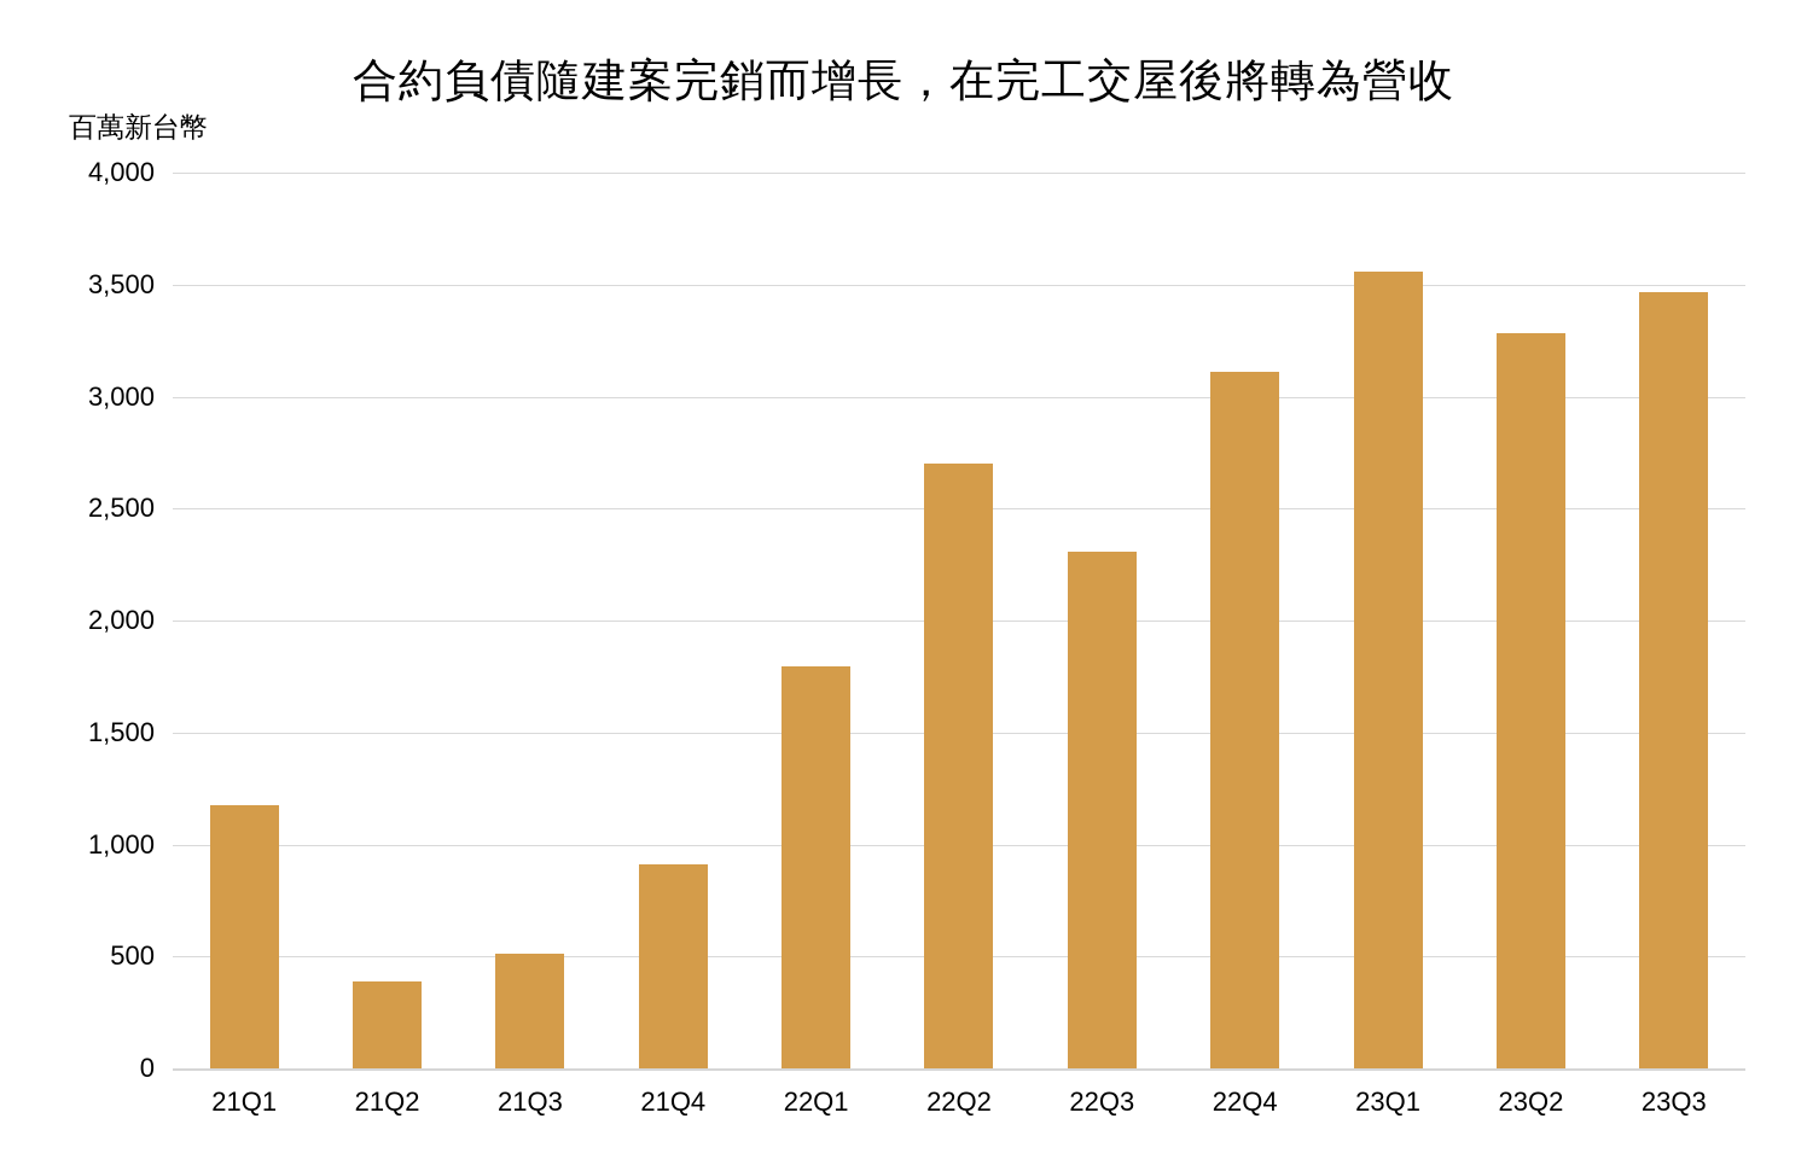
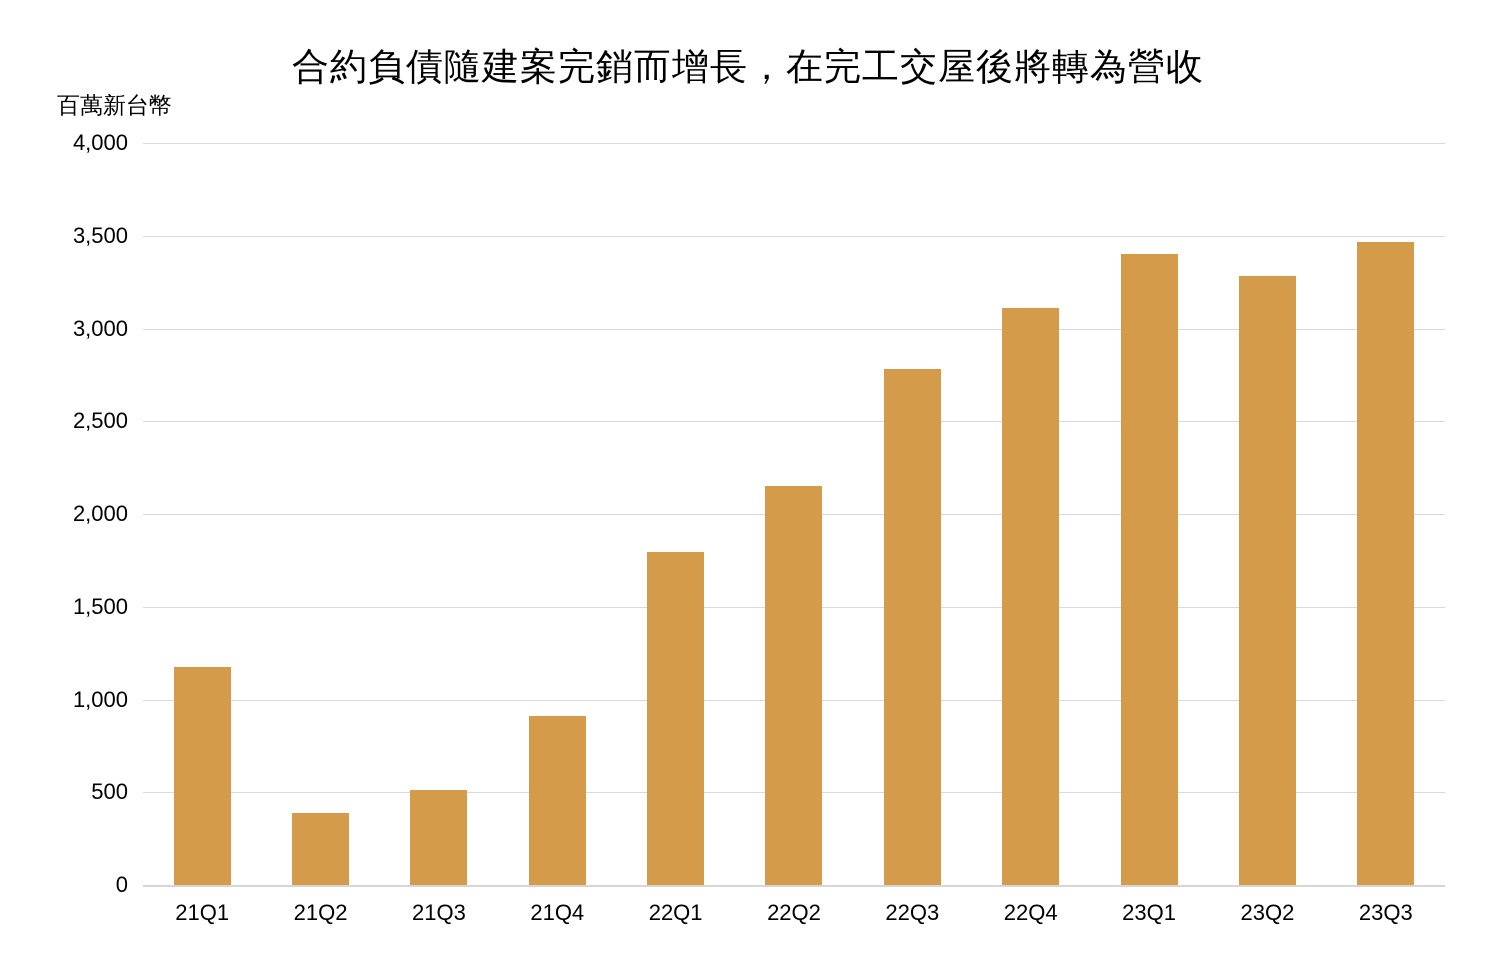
22Q2: 2700 -> 2150
22Q3: 2310 -> 2780
23Q1: 3560 -> 3400
